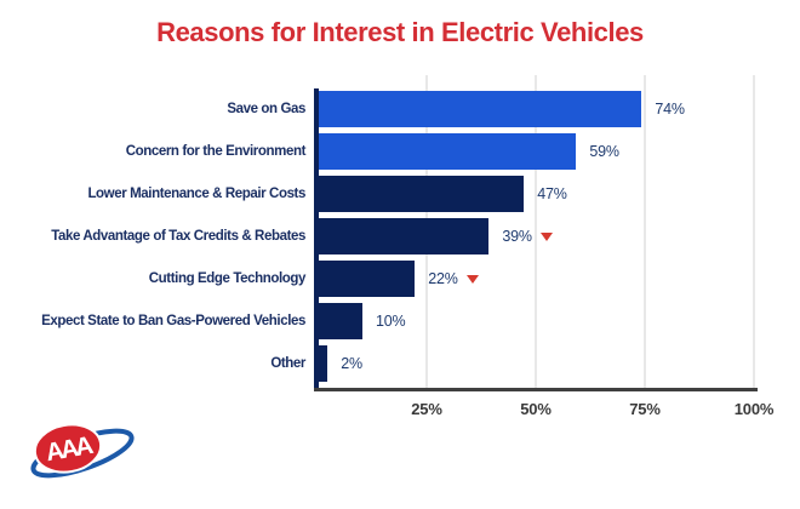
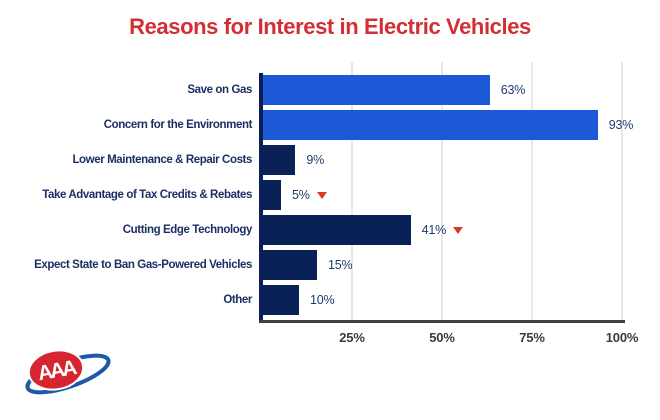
Save on Gas: 74% -> 63%
Concern for the Environment: 59% -> 93%
Lower Maintenance & Repair Costs: 47% -> 9%
Take Advantage of Tax Credits & Rebates: 39% -> 5%
Cutting Edge Technology: 22% -> 41%
Expect State to Ban Gas-Powered Vehicles: 10% -> 15%
Other: 2% -> 10%
